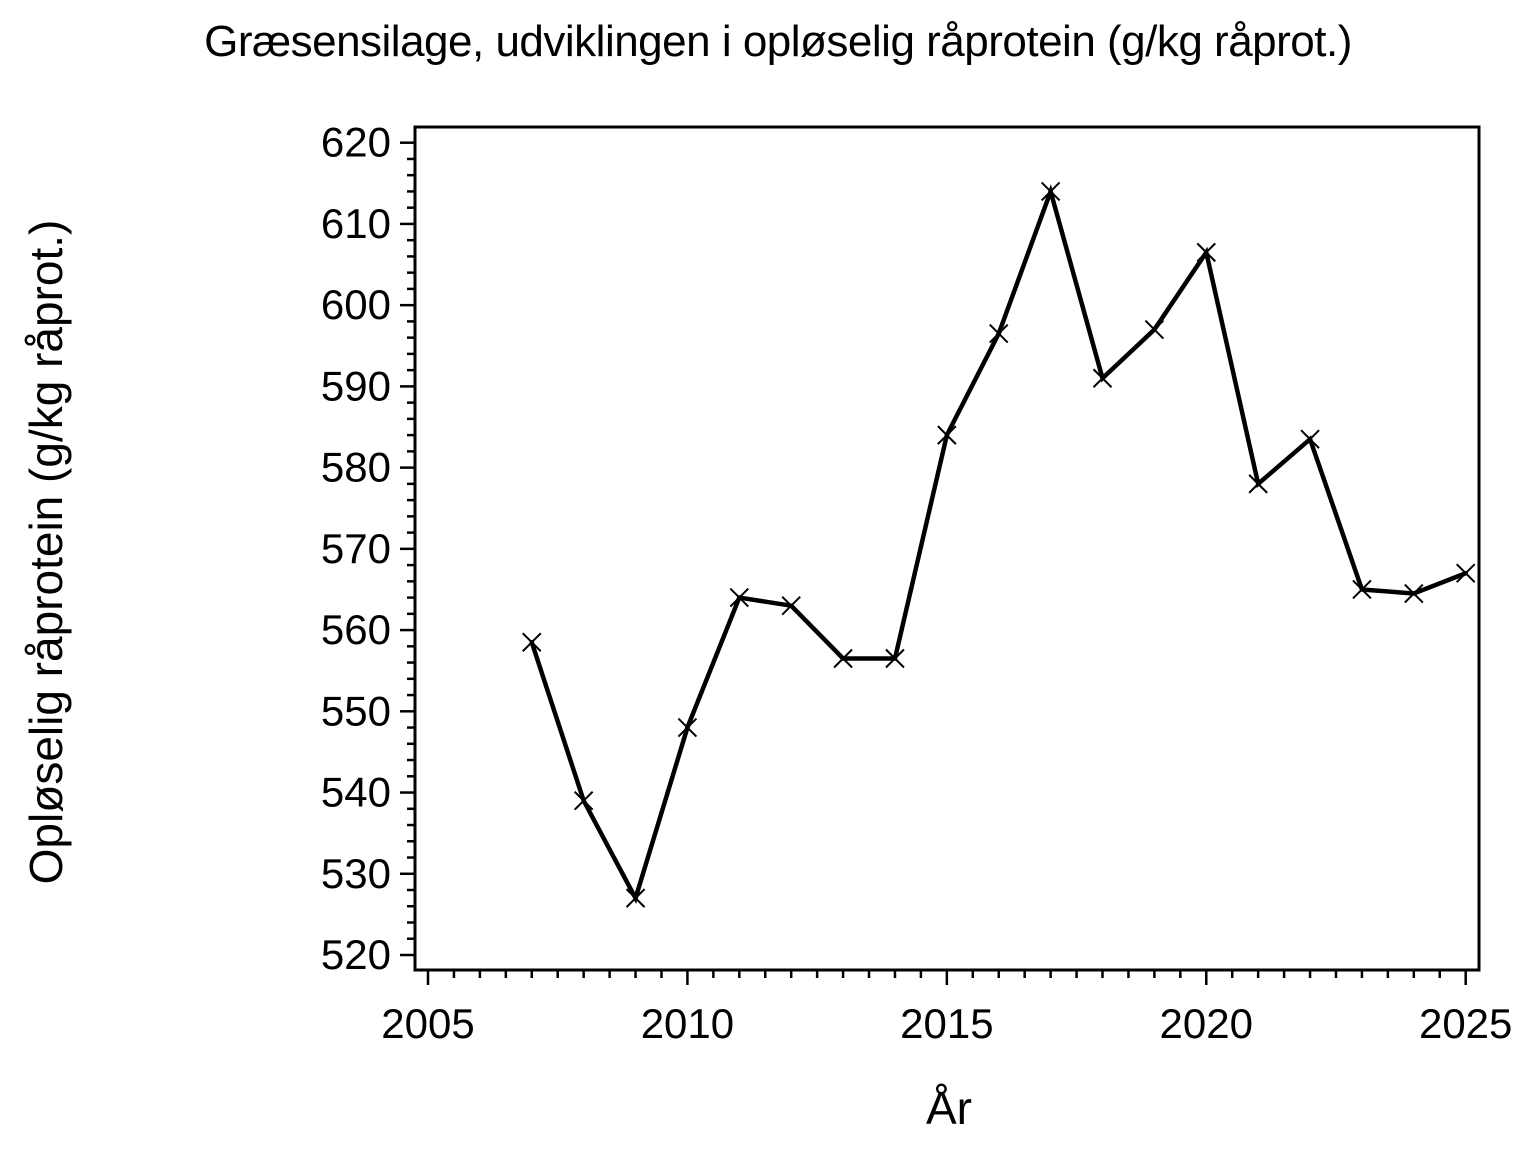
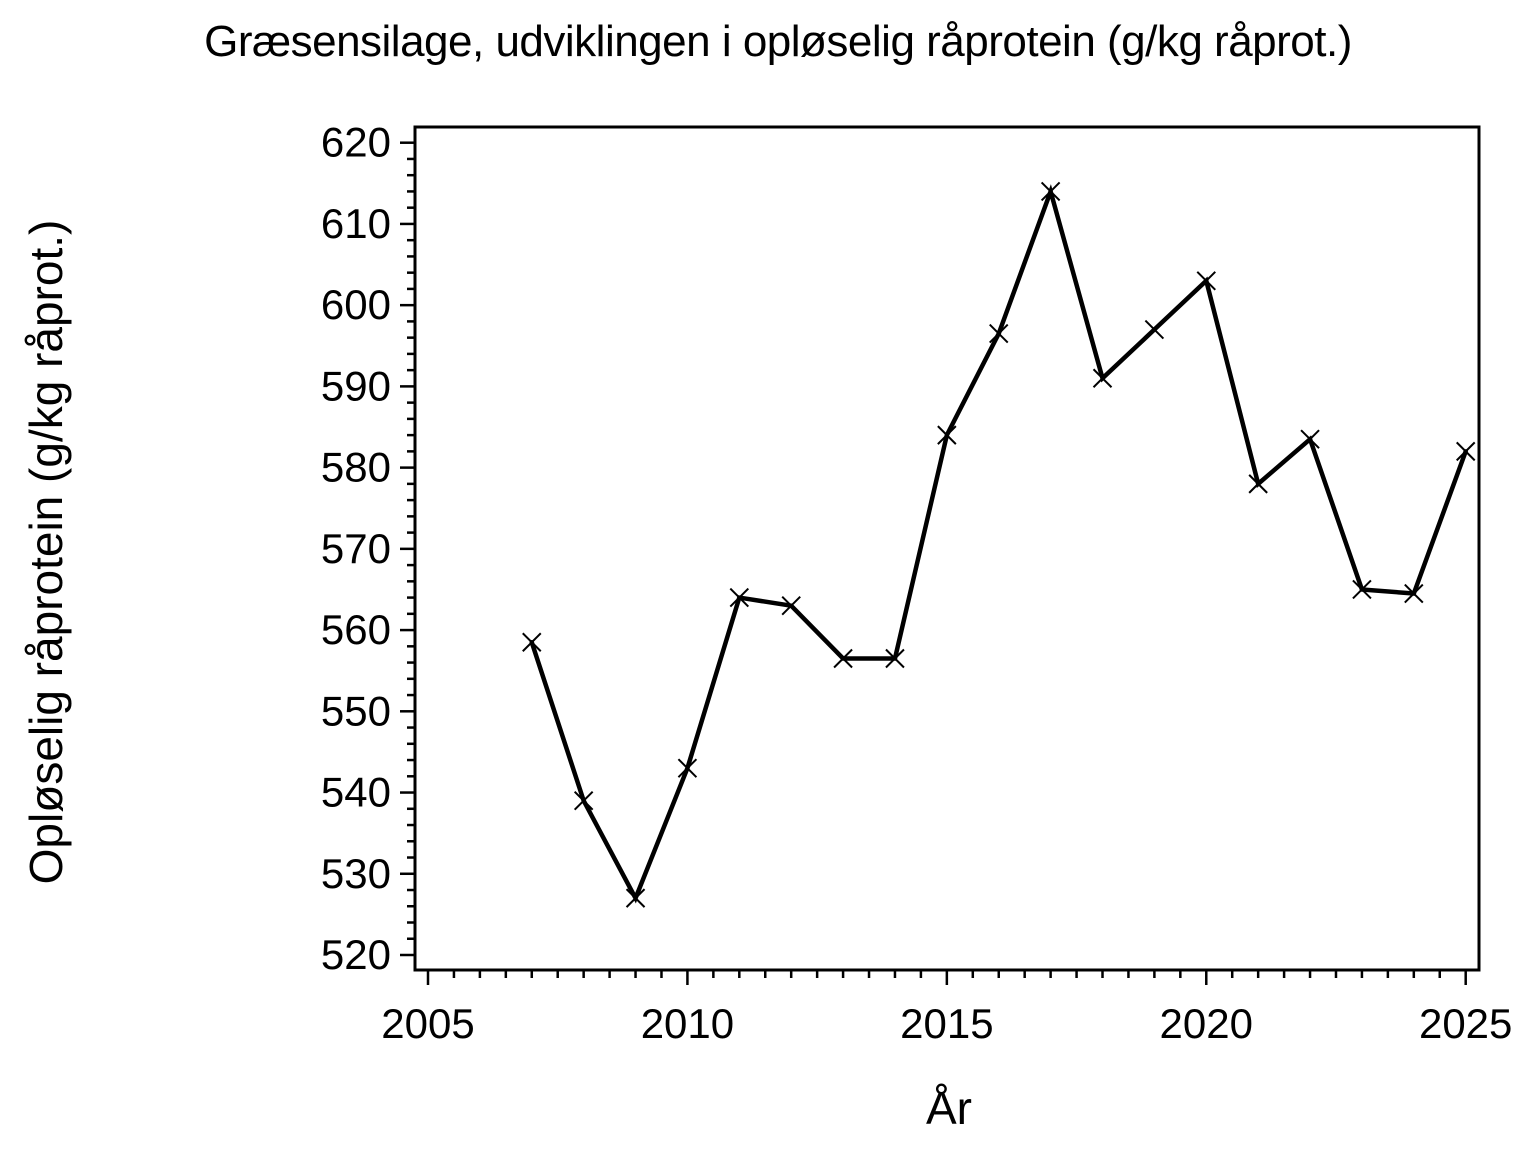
2010: 548 -> 543
2020: 606 -> 603
2025: 567 -> 582
